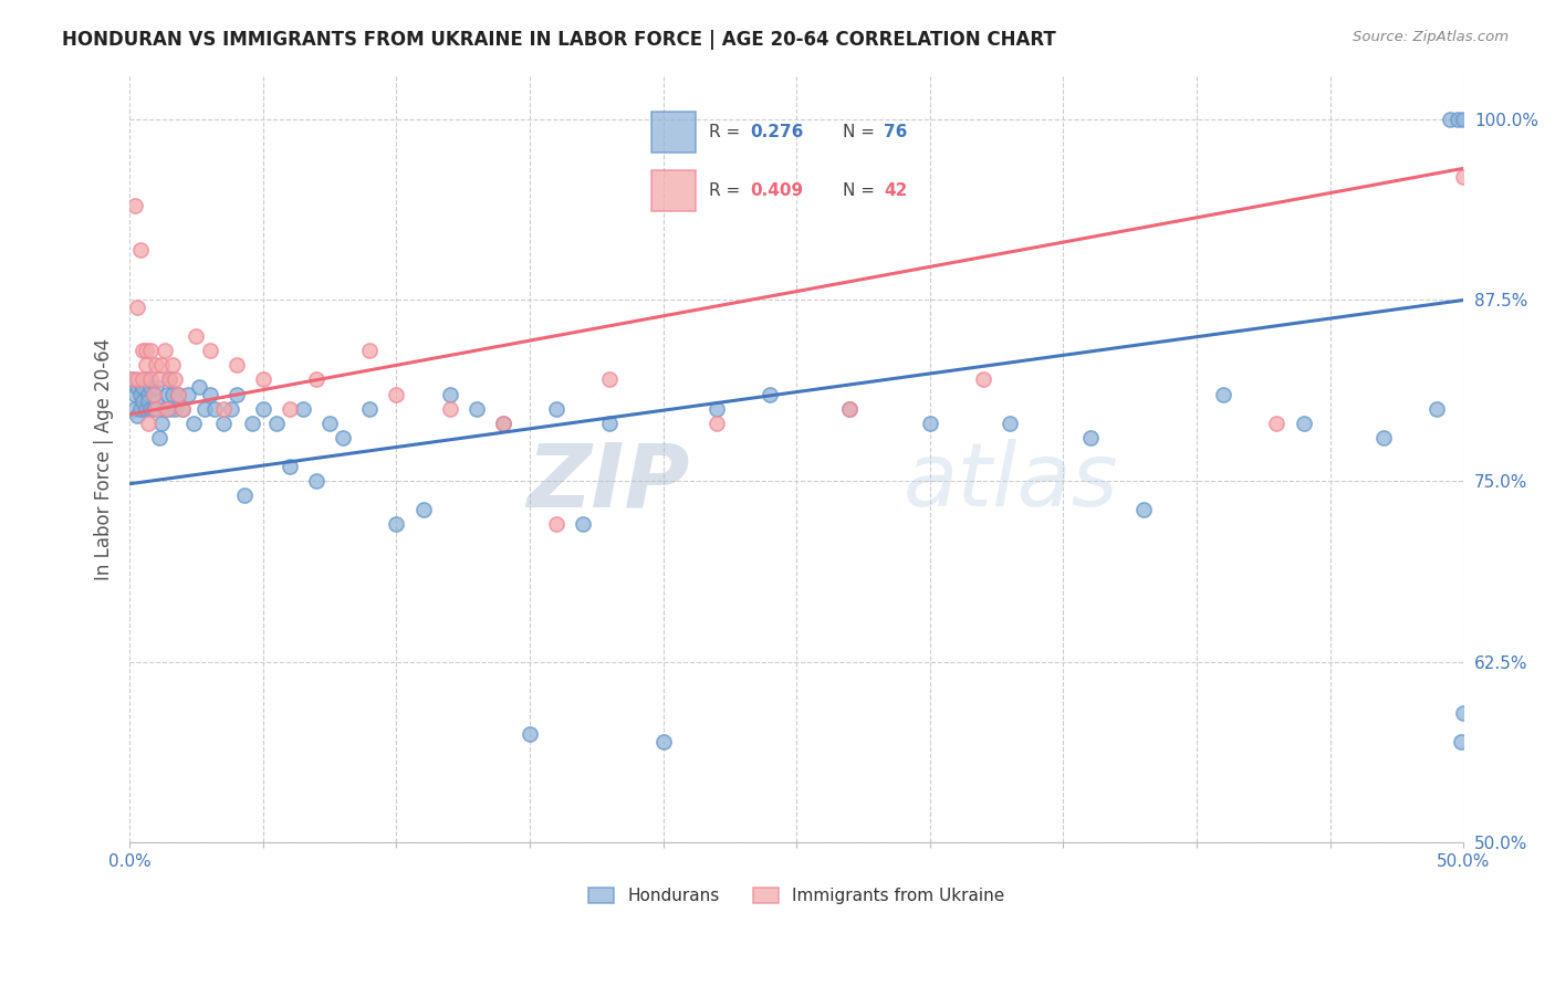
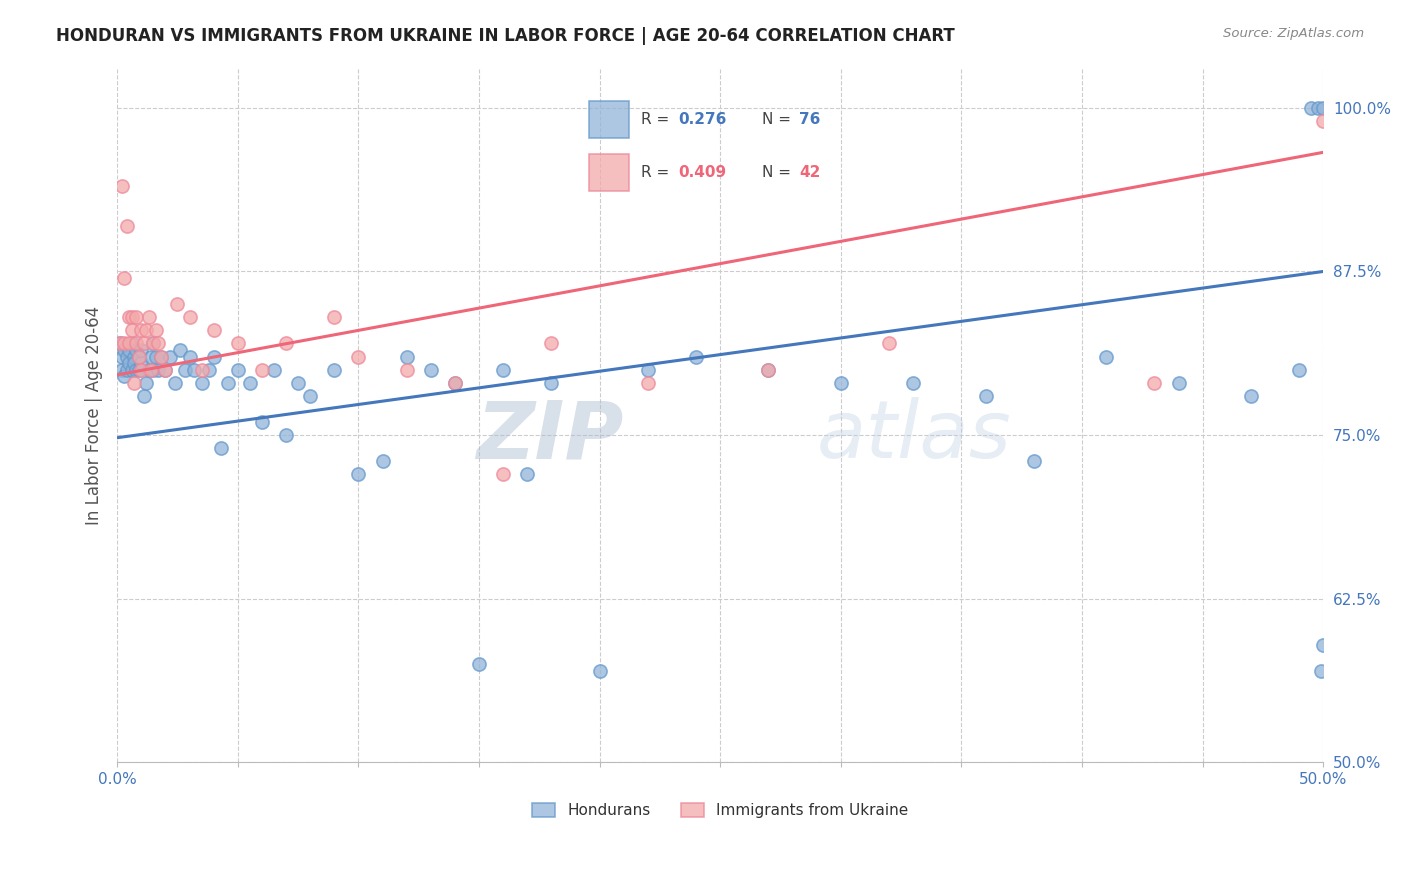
Immigrants from Ukraine/50.0%: 96% -> 99%
